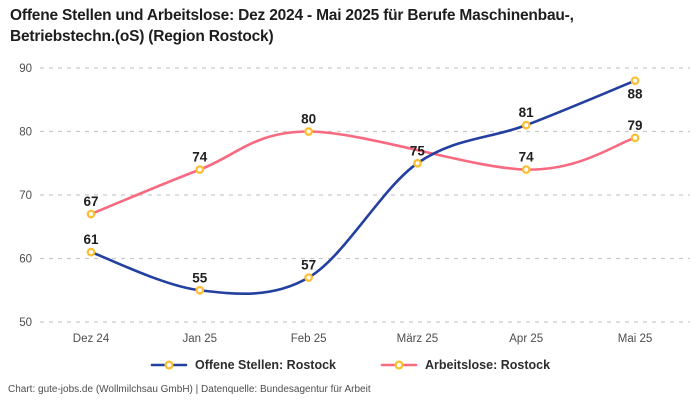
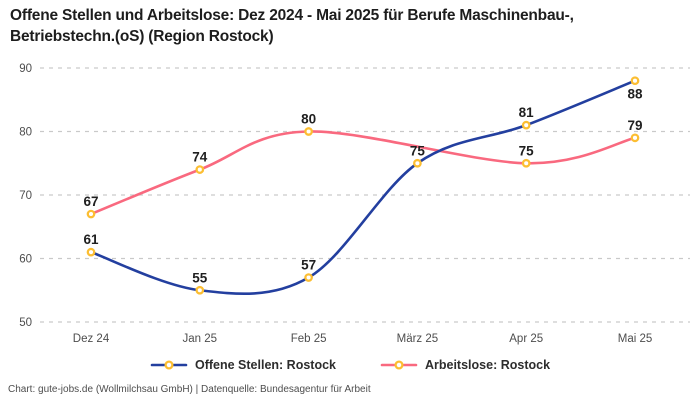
Arbeitslose: Rostock/Apr 25: 74 -> 75
